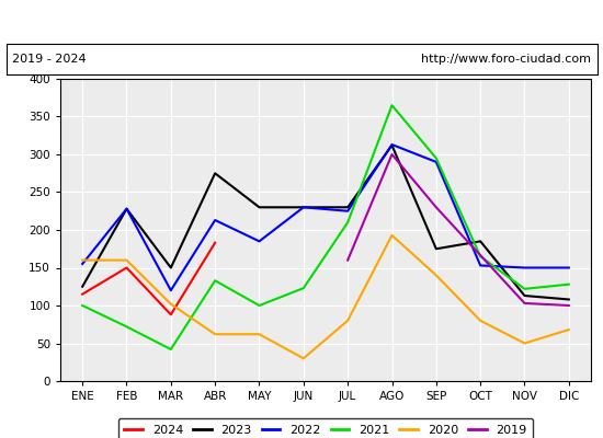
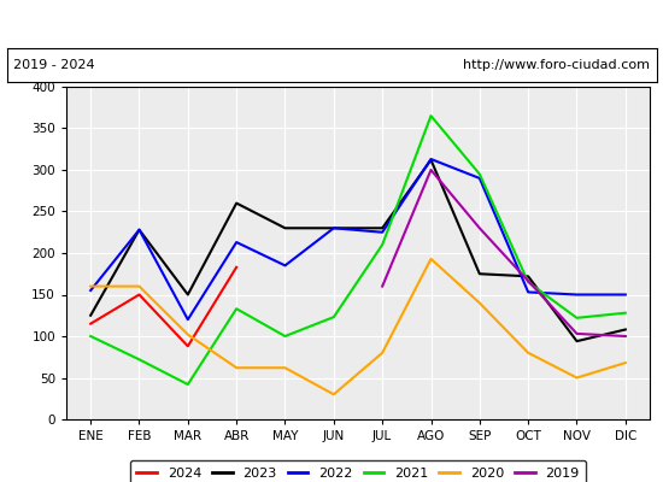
2023/ABR: 275 -> 260
2023/OCT: 185 -> 172
2023/NOV: 113 -> 94
